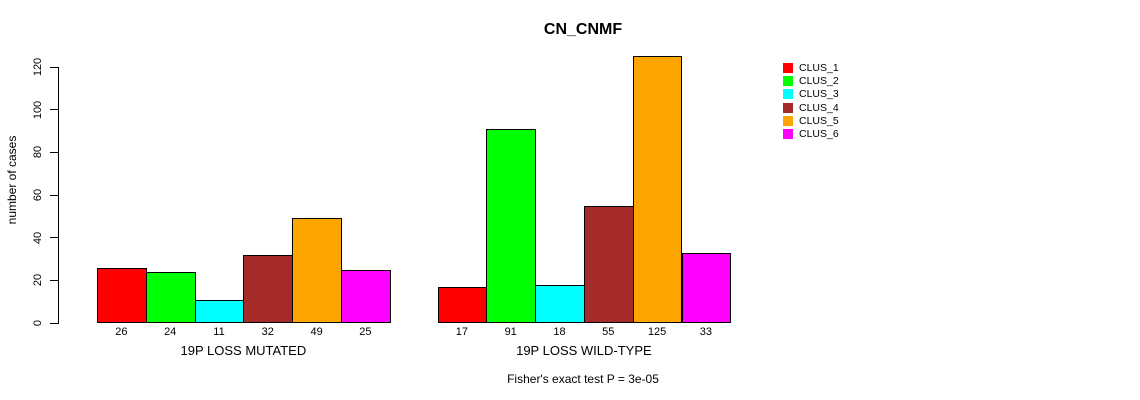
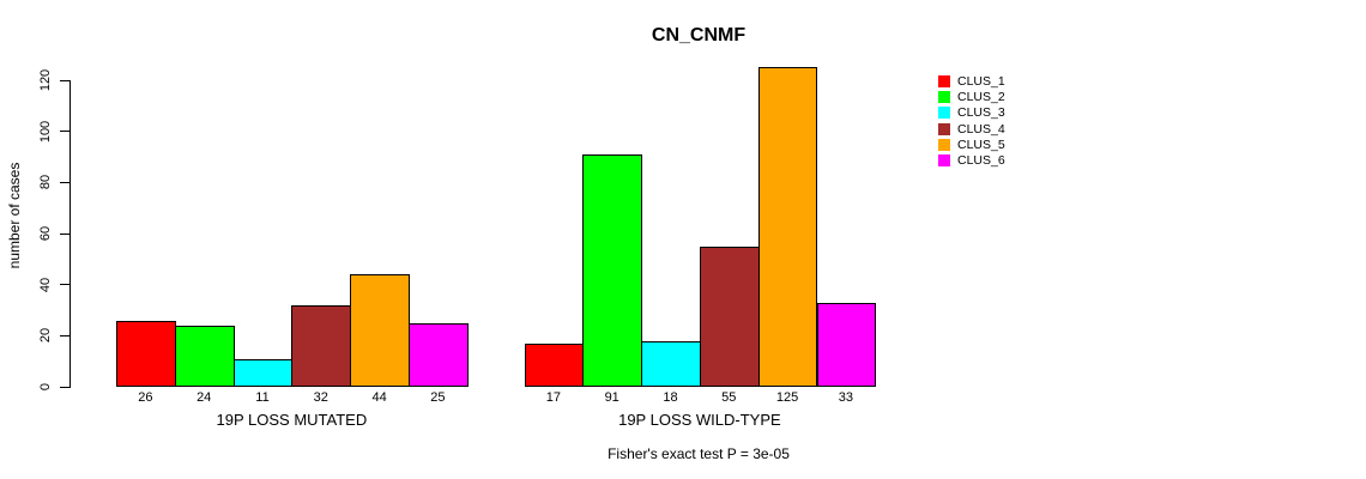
CLUS_5/19P LOSS MUTATED: 49 -> 44
